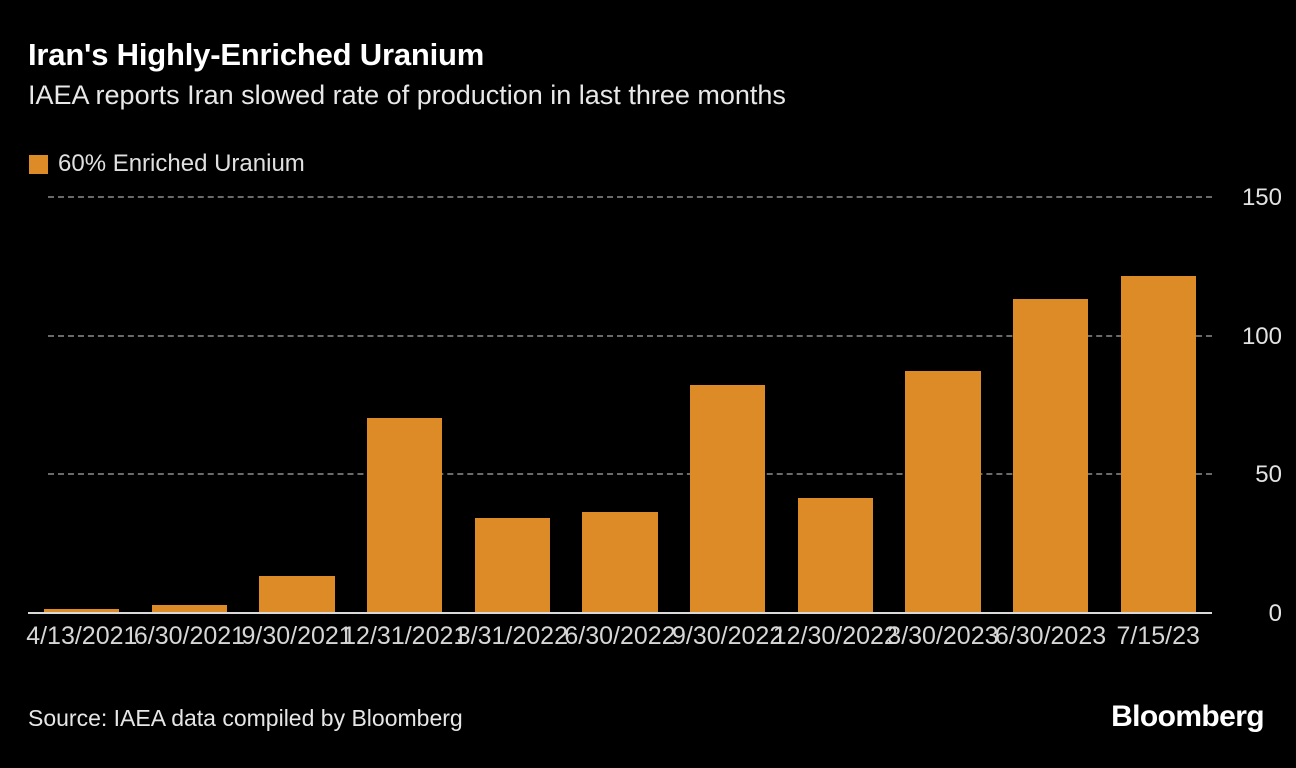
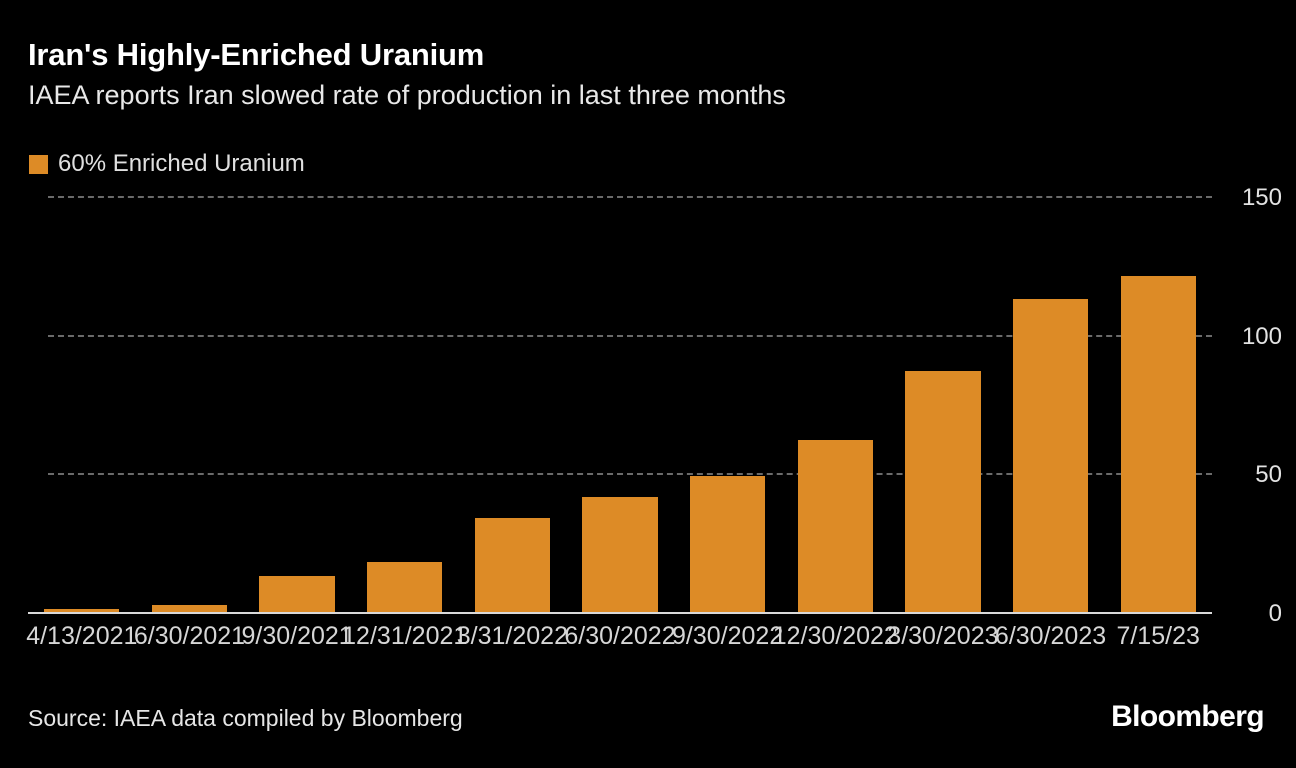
12/31/2021: 70 -> 18
6/30/2022: 36 -> 42
9/30/2022: 82 -> 49
12/30/2022: 41 -> 62
